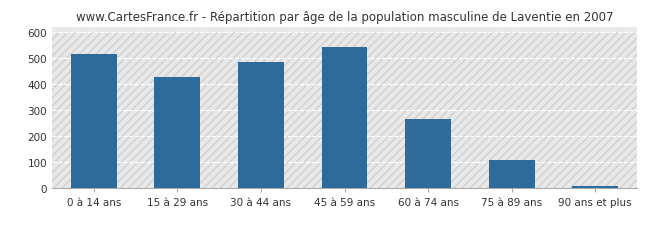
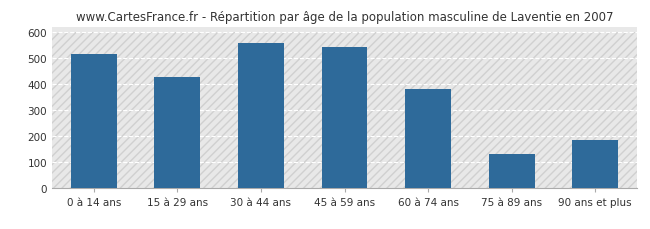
30 à 44 ans: 485 -> 555
60 à 74 ans: 265 -> 380
75 à 89 ans: 108 -> 130
90 ans et plus: 8 -> 185
